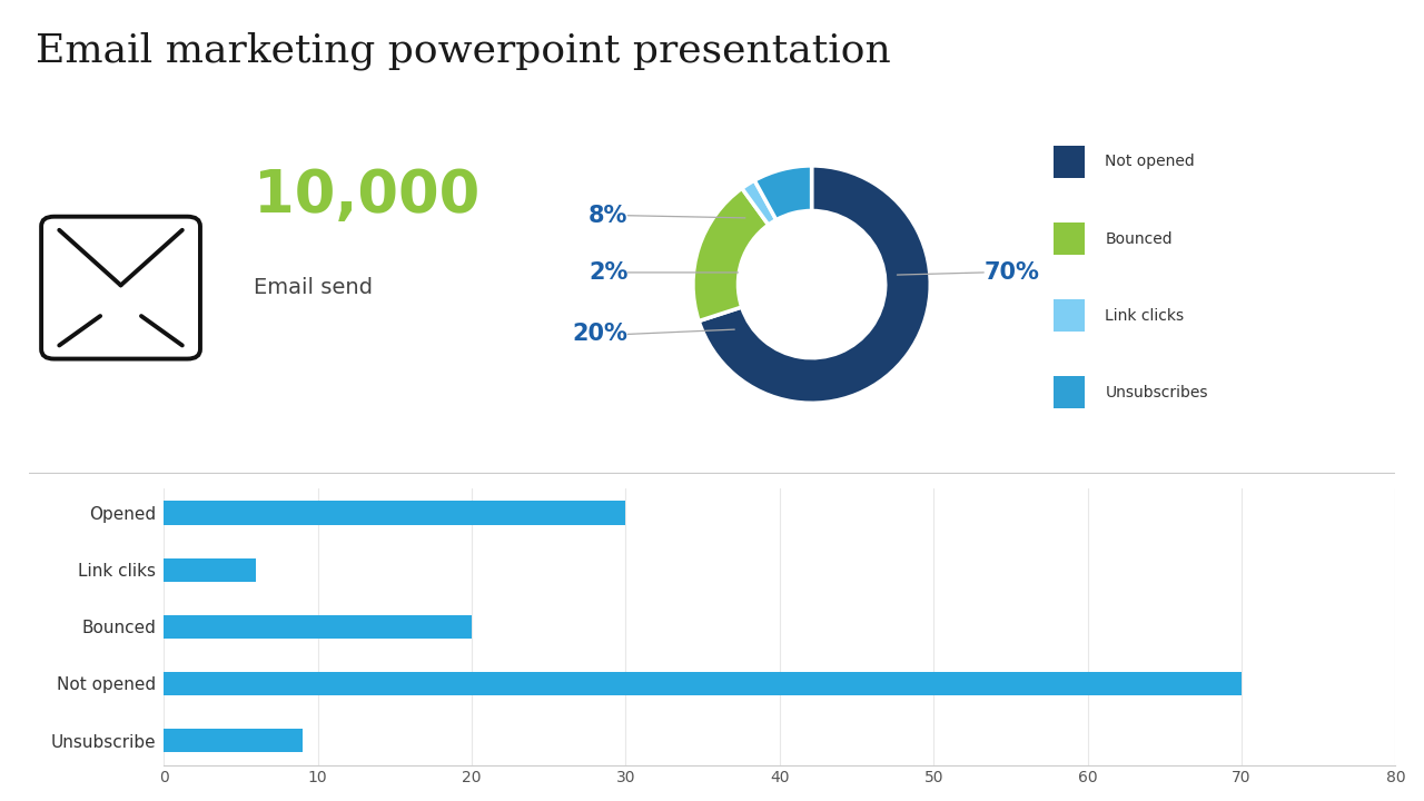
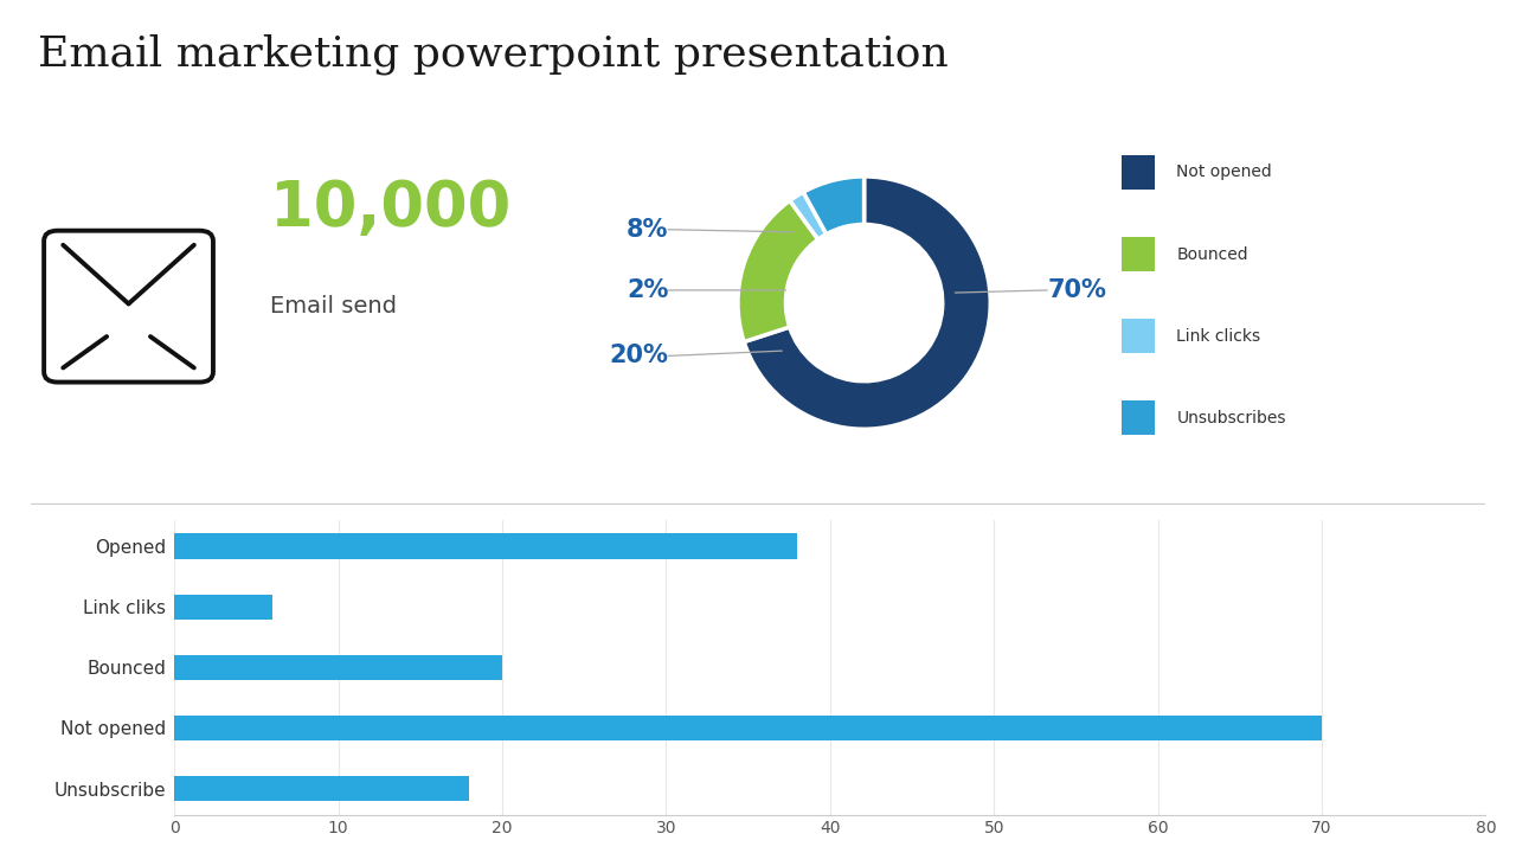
Opened: 30 -> 38
Unsubscribe: 9 -> 18
